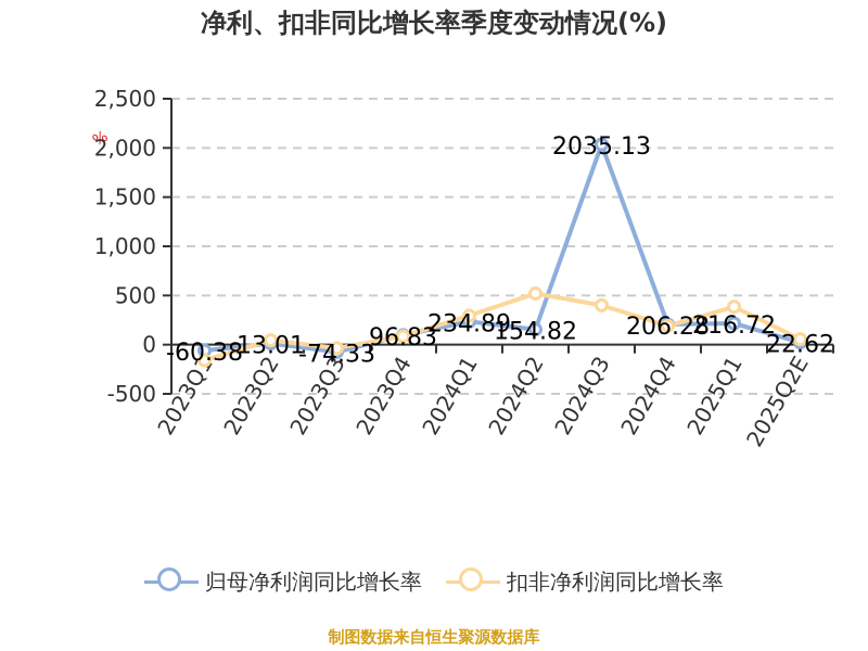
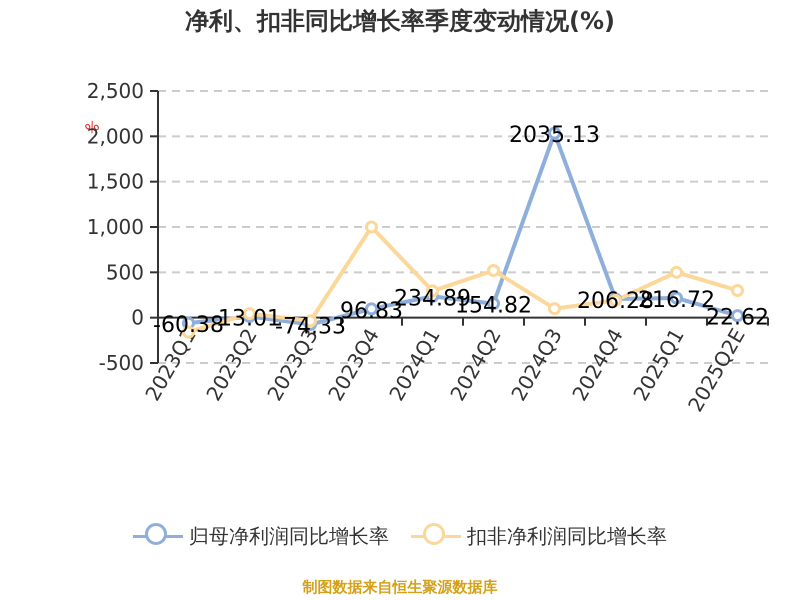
扣非净利润同比增长率/2023Q4: 100 -> 1000
扣非净利润同比增长率/2024Q3: 400 -> 100
扣非净利润同比增长率/2025Q1: 400 -> 500
扣非净利润同比增长率/2025Q2E: 100 -> 300
